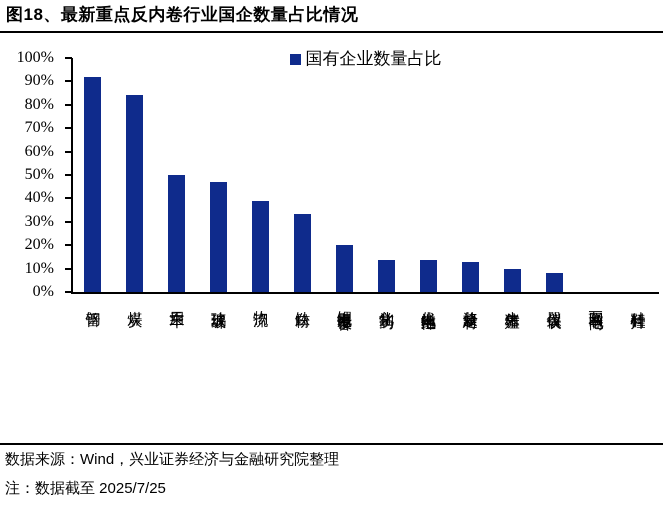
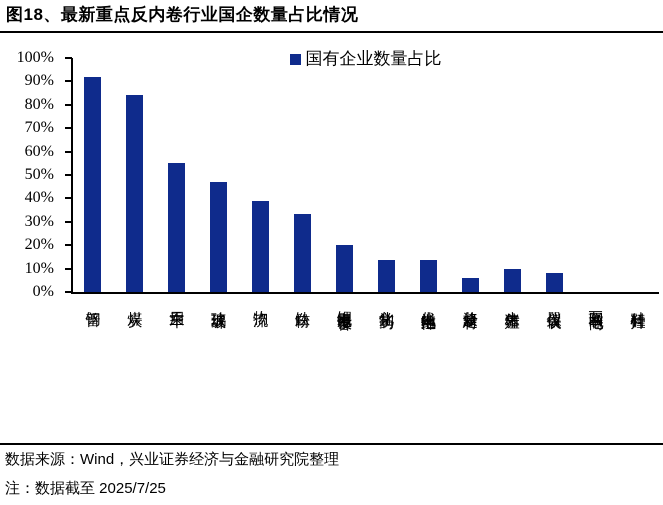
乘用车: 50% -> 55%
装修建材: 13% -> 6%
